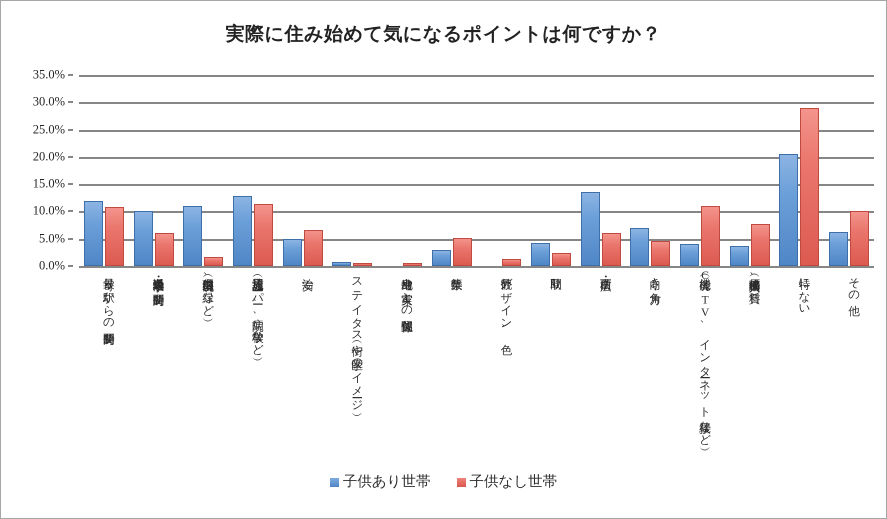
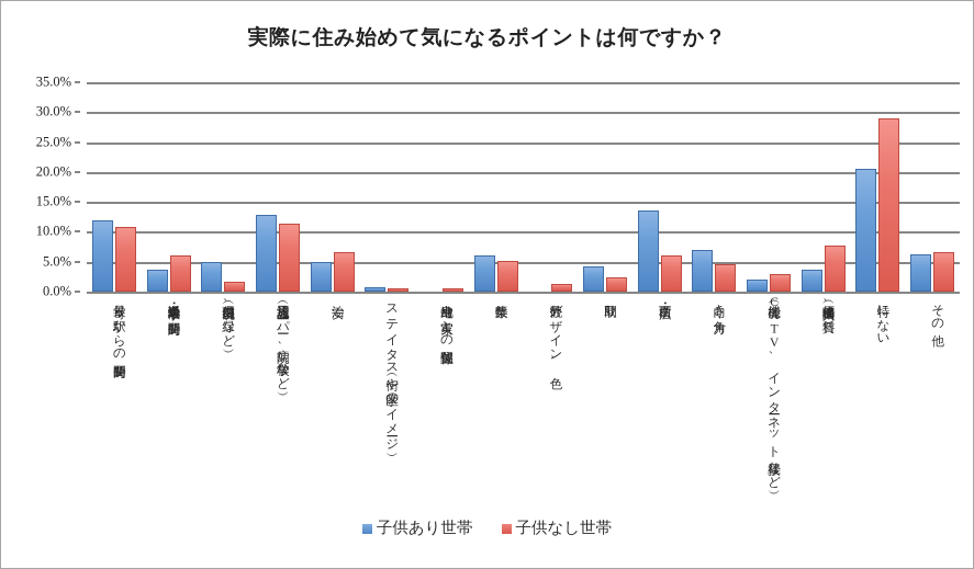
子供あり世帯/通勤・通学手段や所要時間: 10% -> 4%
子供あり世帯/自然環境（公園、緑など）: 11% -> 5%
子供あり世帯/築年数: 3% -> 6%
子供あり世帯/機能（CATV、インターネット接続など）: 4% -> 2%
子供なし世帯/機能（CATV、インターネット接続など）: 11% -> 3%
子供なし世帯/その他: 10% -> 7%
